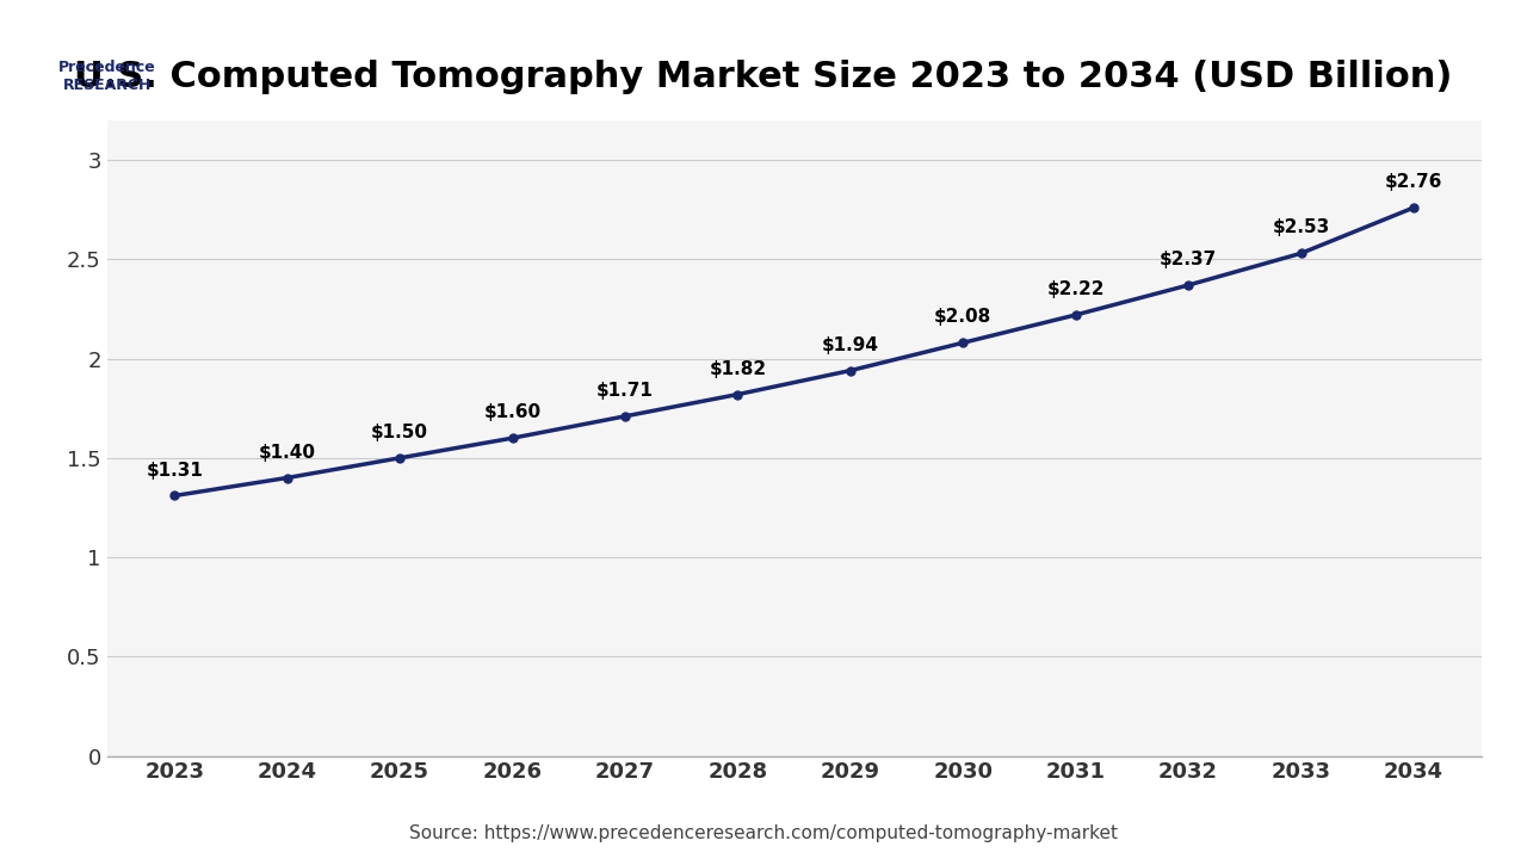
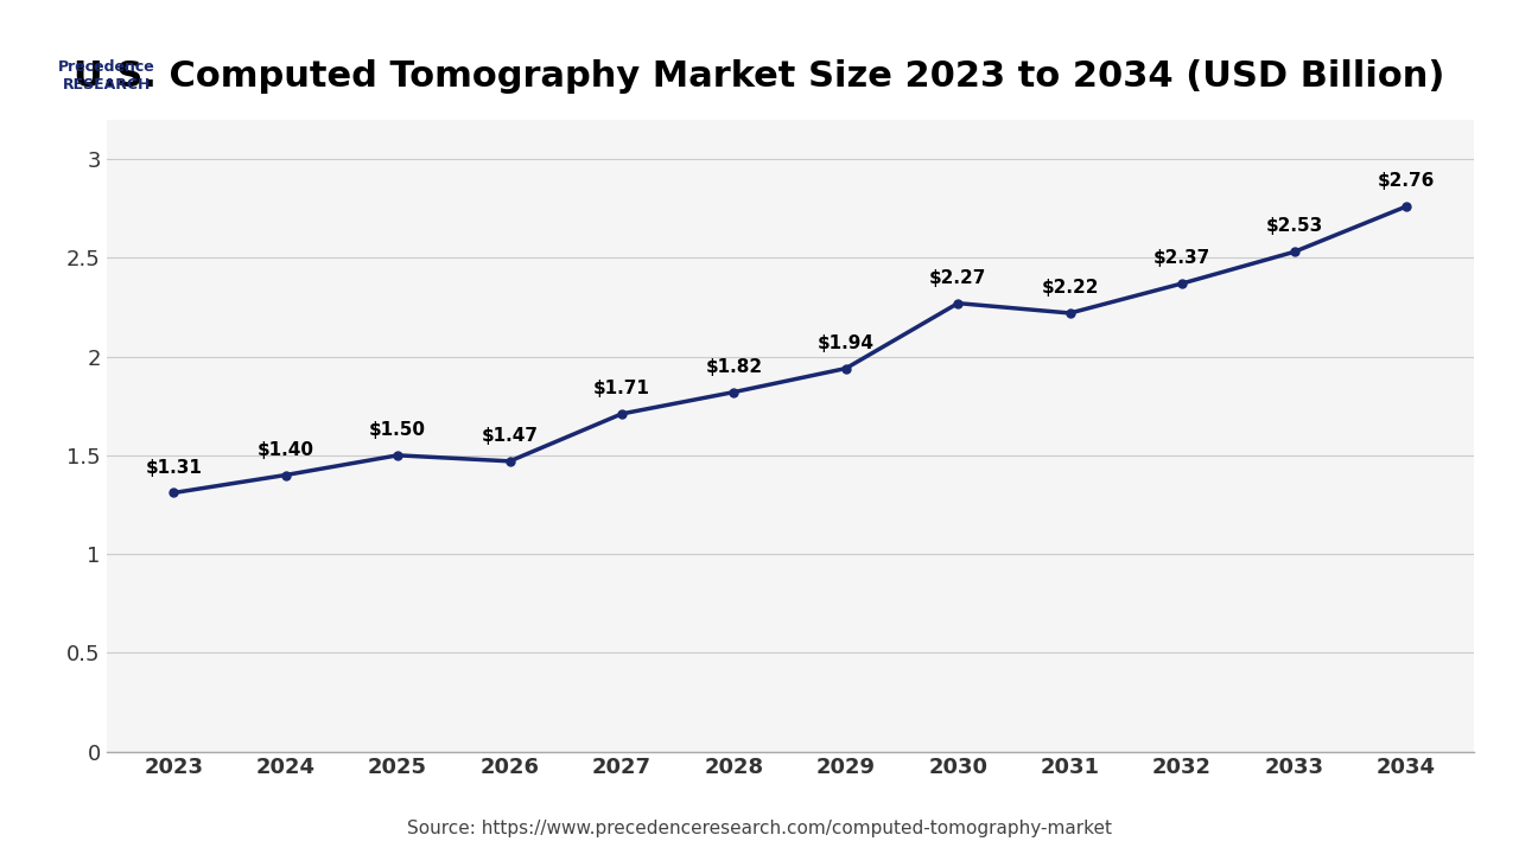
2026: $1.60 -> $1.47
2030: $2.08 -> $2.27
